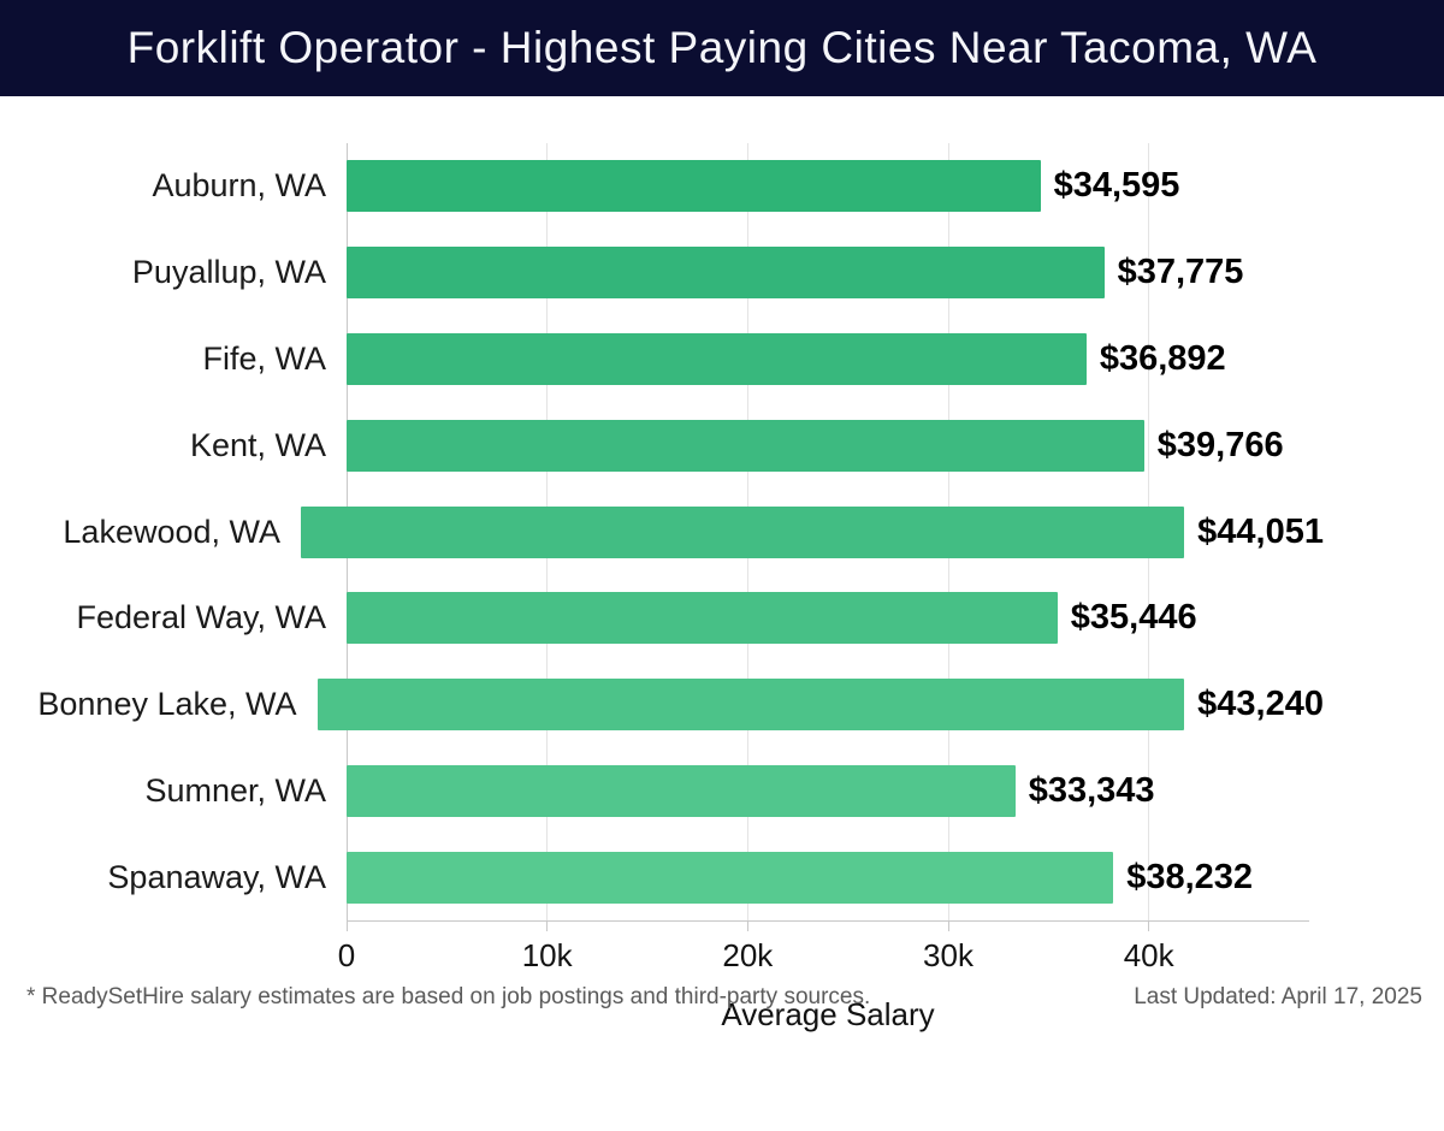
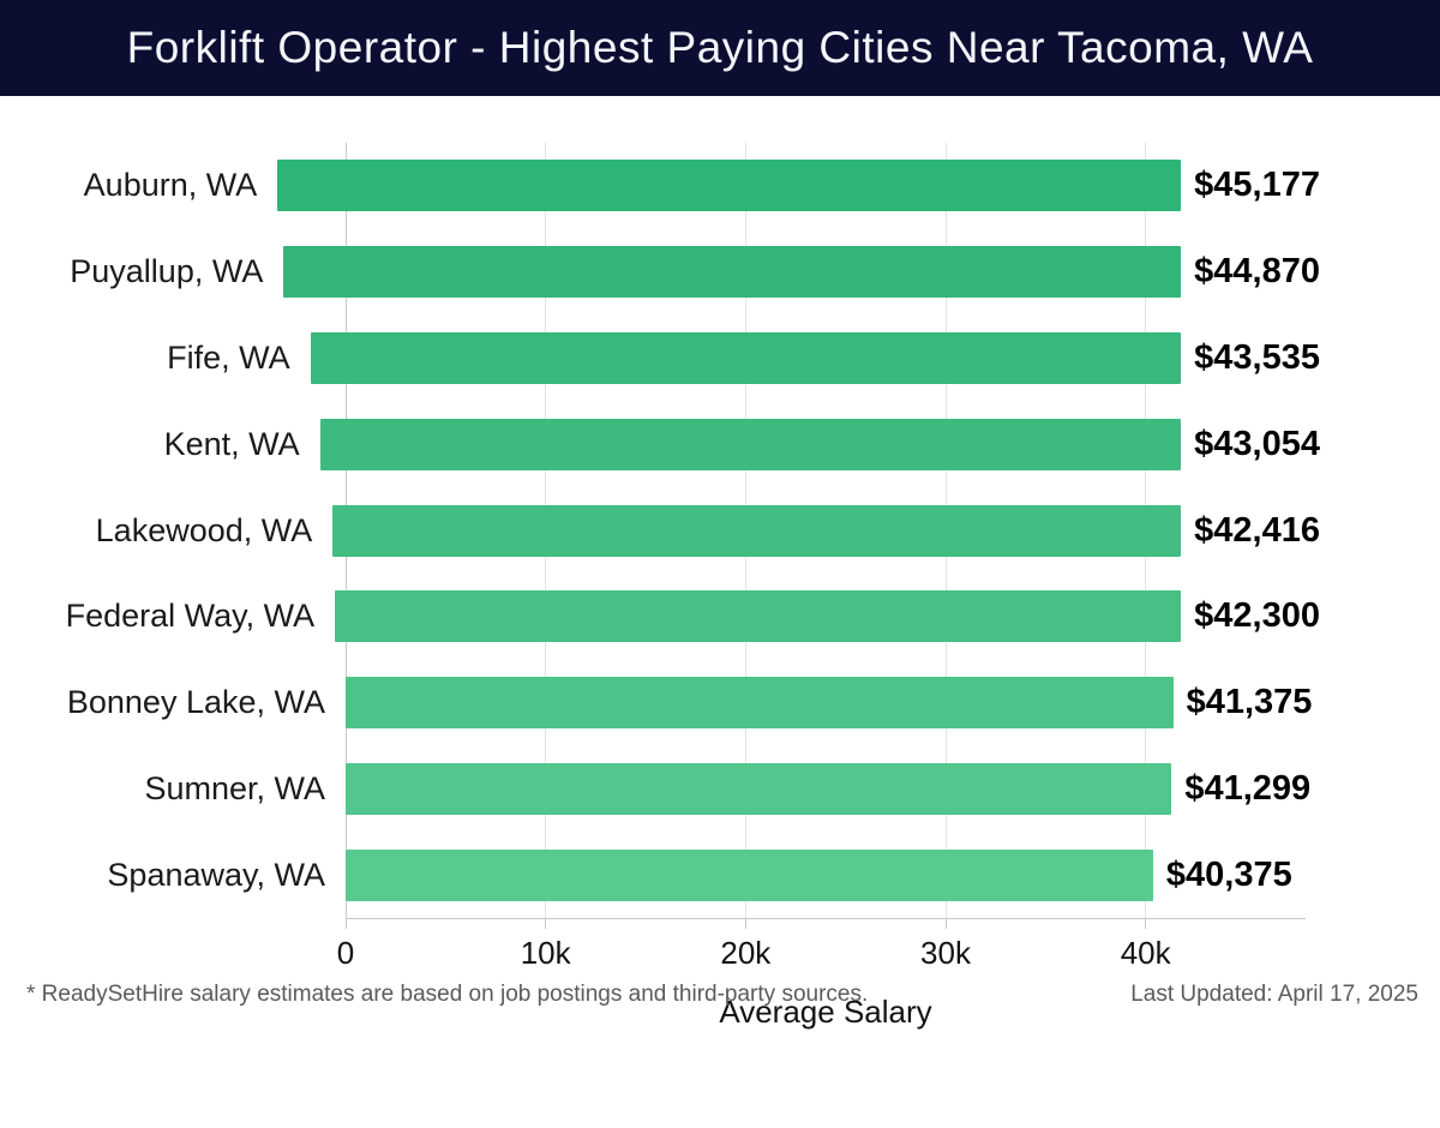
Auburn, WA: $34,595 -> $45,177
Puyallup, WA: $37,775 -> $44,870
Fife, WA: $36,892 -> $43,535
Kent, WA: $39,766 -> $43,054
Lakewood, WA: $44,051 -> $42,416
Federal Way, WA: $35,446 -> $42,300
Bonney Lake, WA: $43,240 -> $41,375
Sumner, WA: $33,343 -> $41,299
Spanaway, WA: $38,232 -> $40,375
